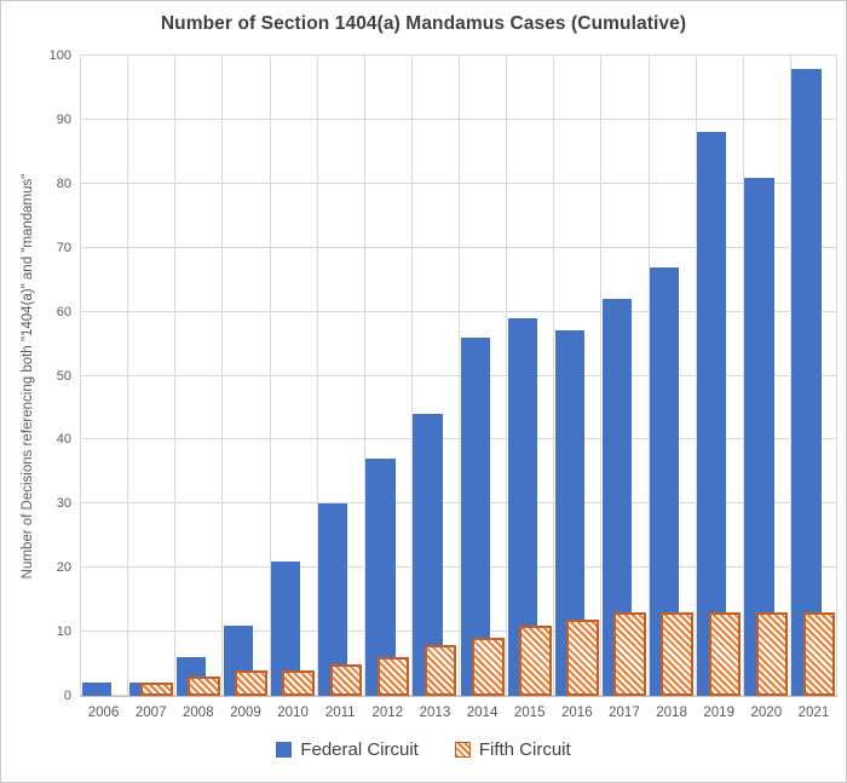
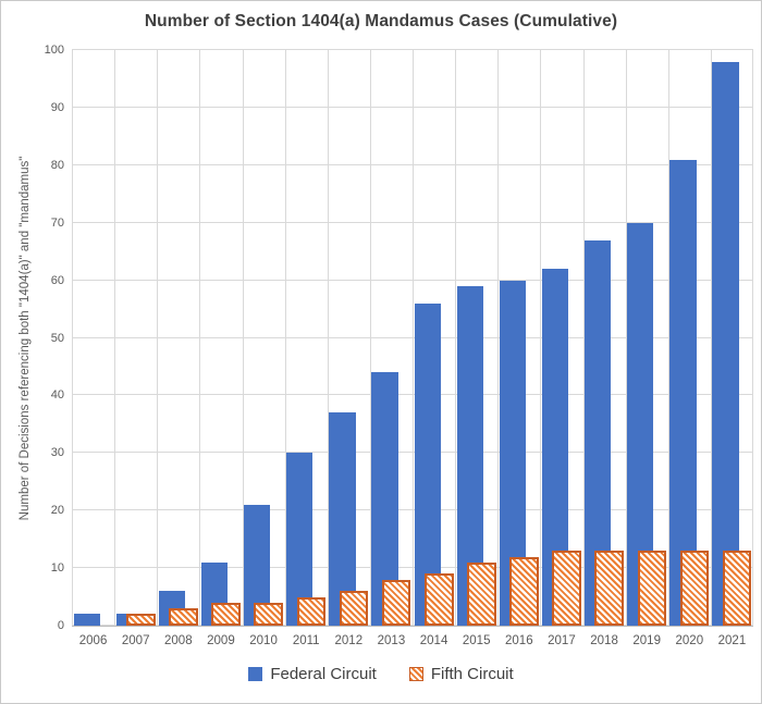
Federal Circuit/2016: 57 -> 60
Federal Circuit/2019: 88 -> 70
